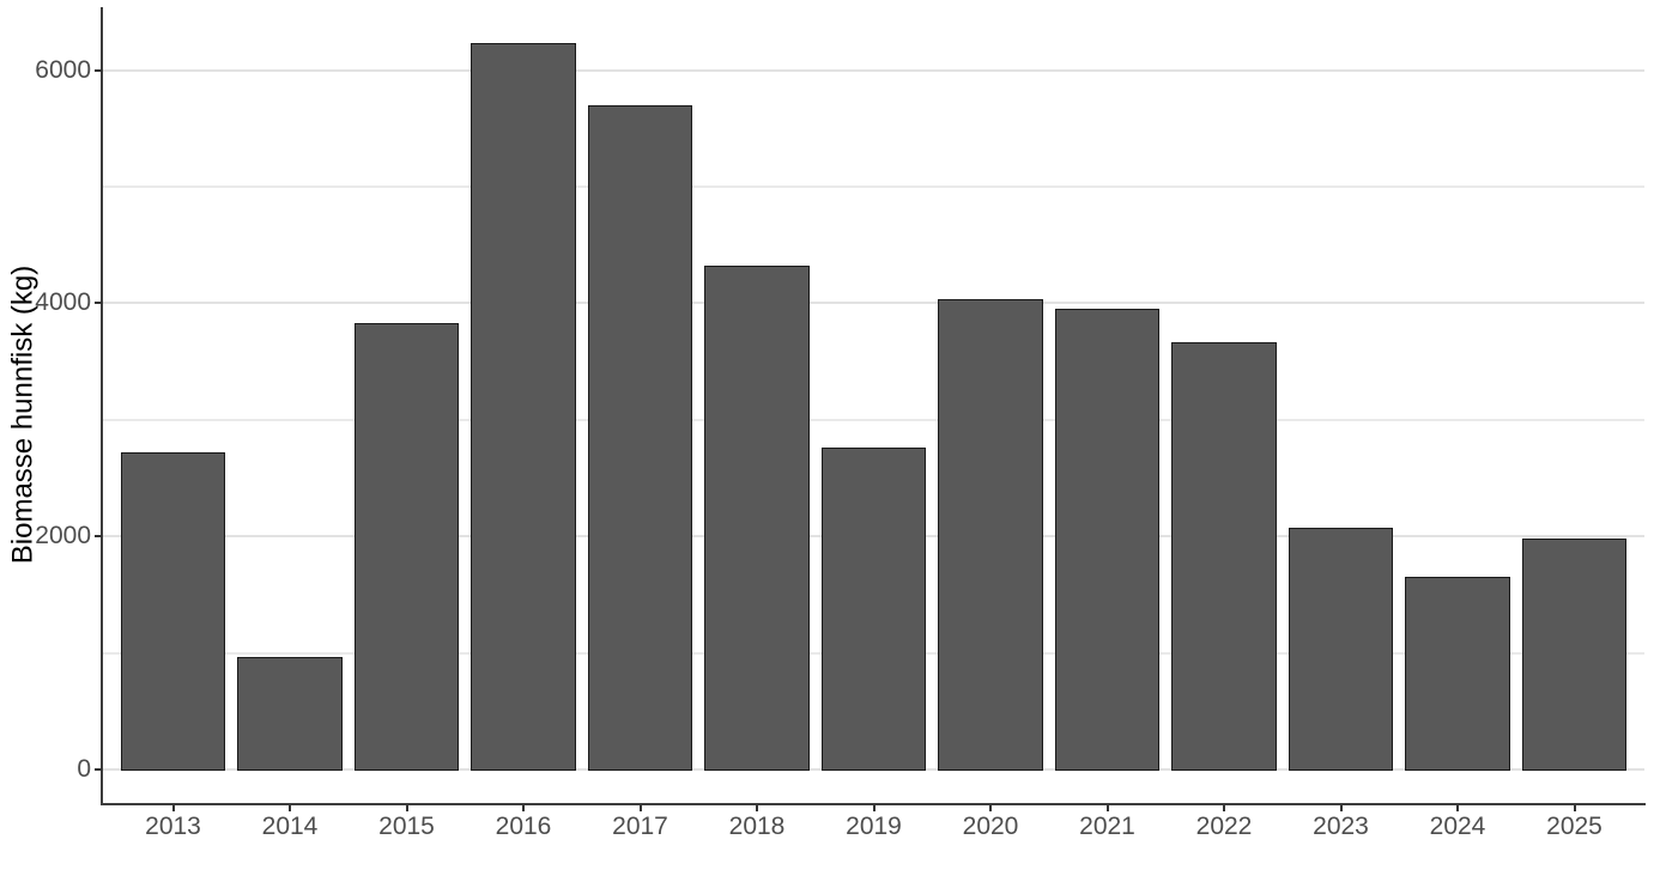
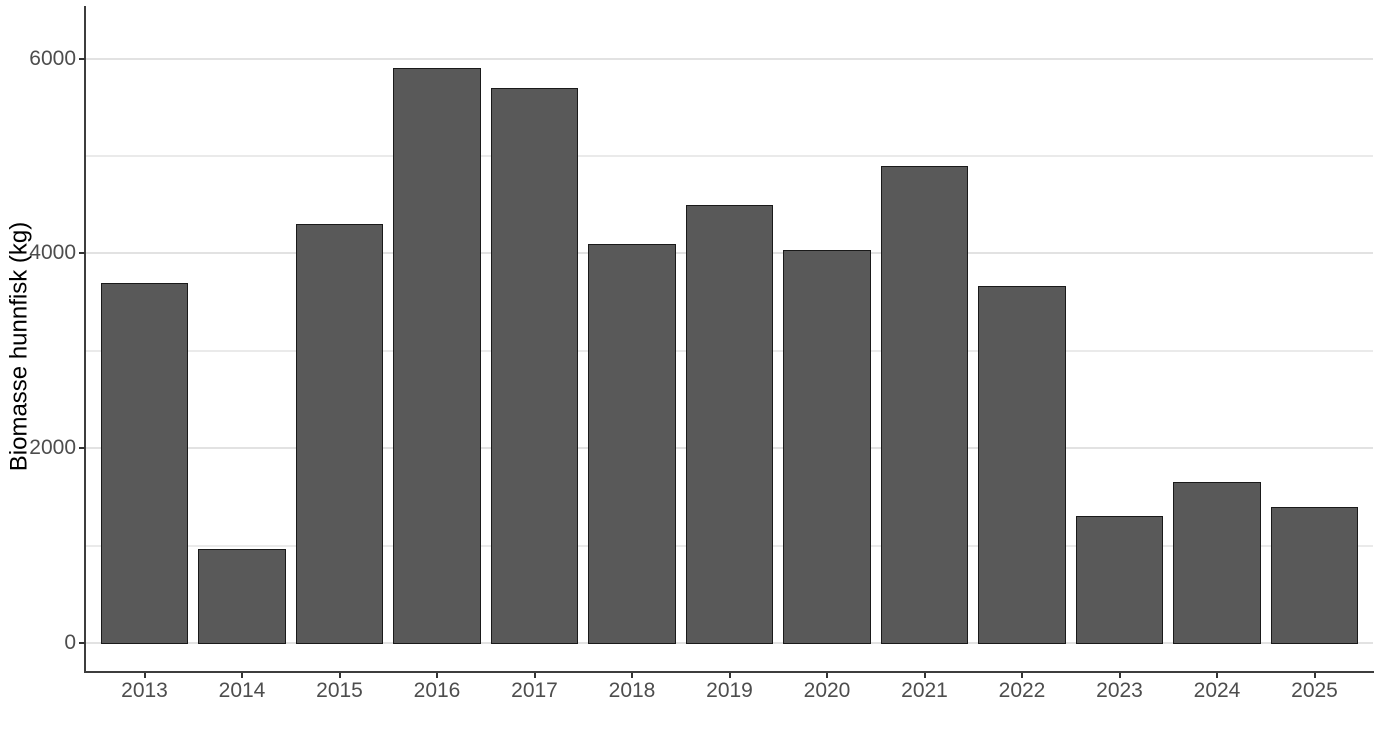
2013: 2700 -> 3700
2015: 3800 -> 4300
2016: 6200 -> 5900
2018: 4300 -> 4100
2019: 2800 -> 4500
2021: 4000 -> 4900
2023: 2100 -> 1300
2025: 2000 -> 1400
